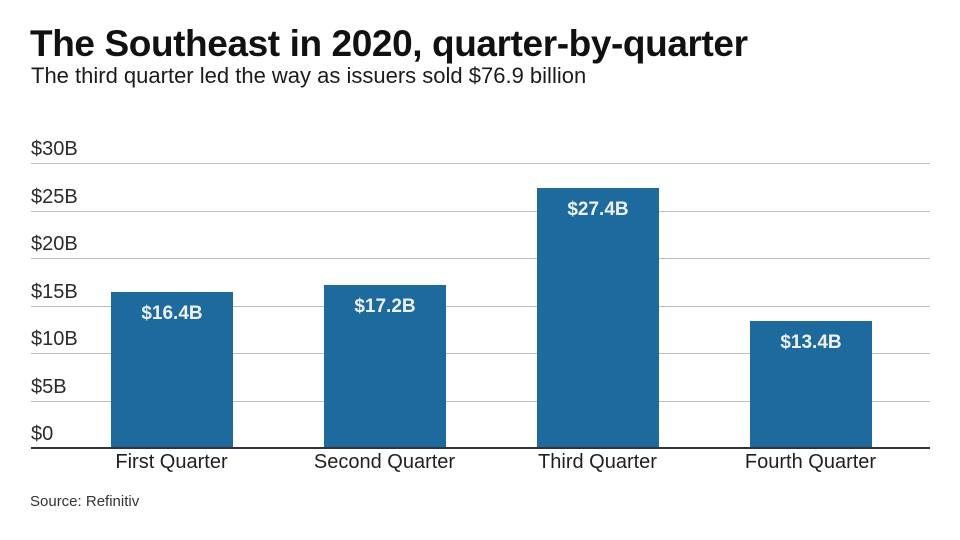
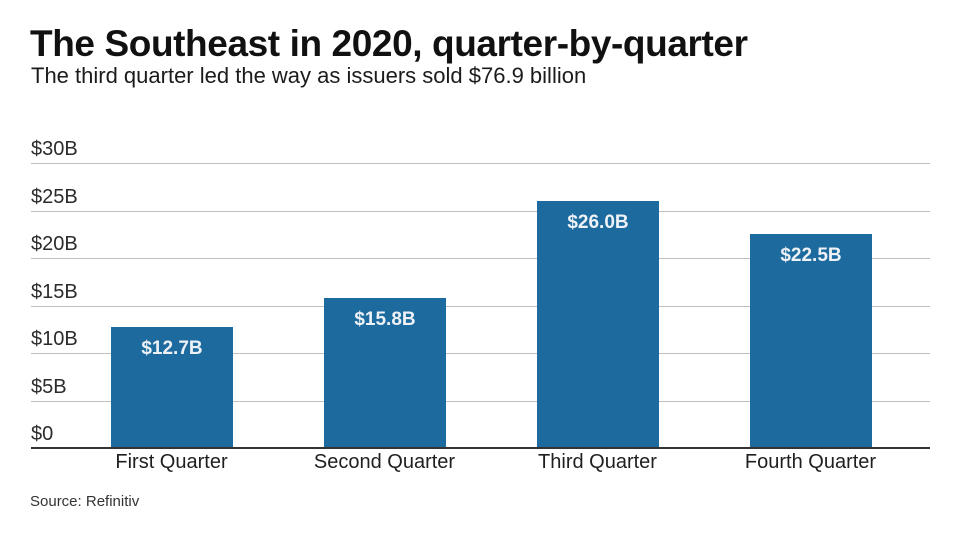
First Quarter: $16.4B -> $12.7B
Second Quarter: $17.2B -> $15.8B
Third Quarter: $27.4B -> $26.0B
Fourth Quarter: $13.4B -> $22.5B
